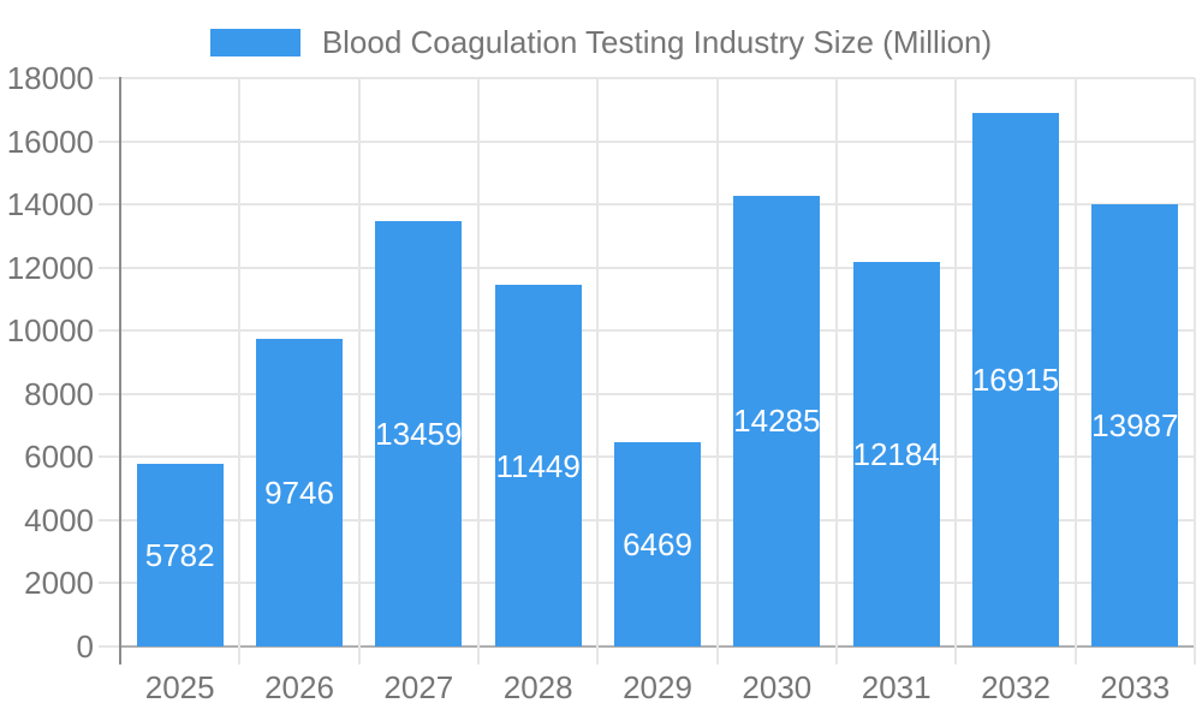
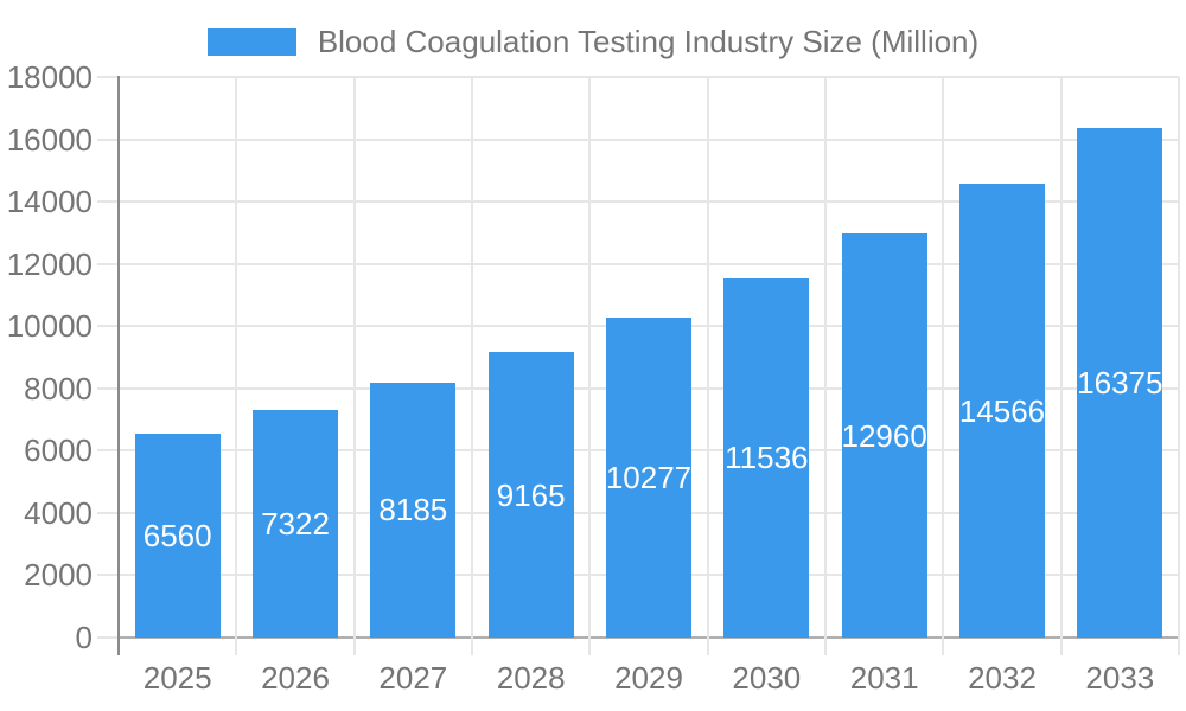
2025: 5782 -> 6560
2026: 9746 -> 7322
2027: 13459 -> 8185
2028: 11449 -> 9165
2029: 6469 -> 10277
2030: 14285 -> 11536
2031: 12184 -> 12960
2032: 16915 -> 14566
2033: 13987 -> 16375
